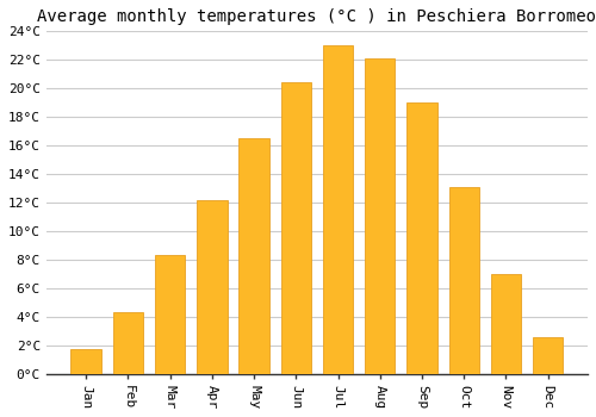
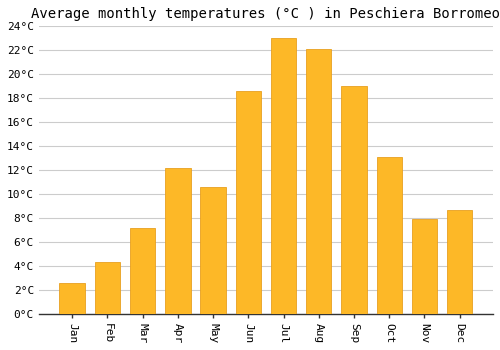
Jan: 1.7°C -> 2.6°C
Mar: 8.3°C -> 7.2°C
May: 16.5°C -> 10.6°C
Jun: 20.4°C -> 18.6°C
Nov: 7.0°C -> 7.9°C
Dec: 2.6°C -> 8.7°C
